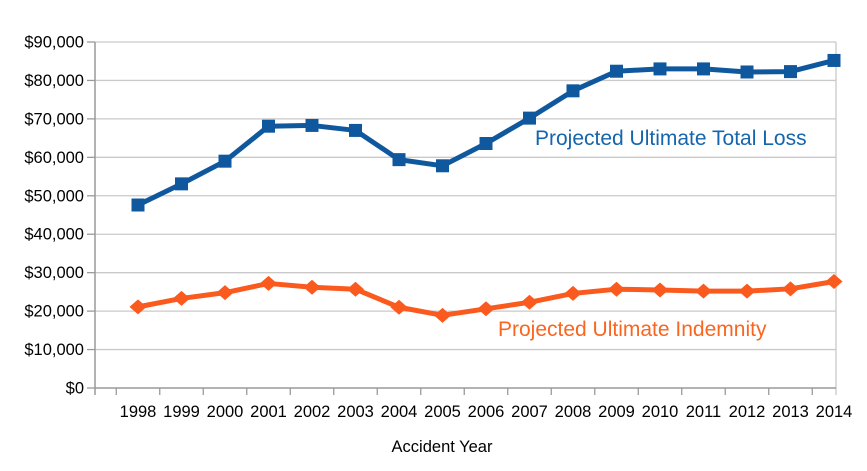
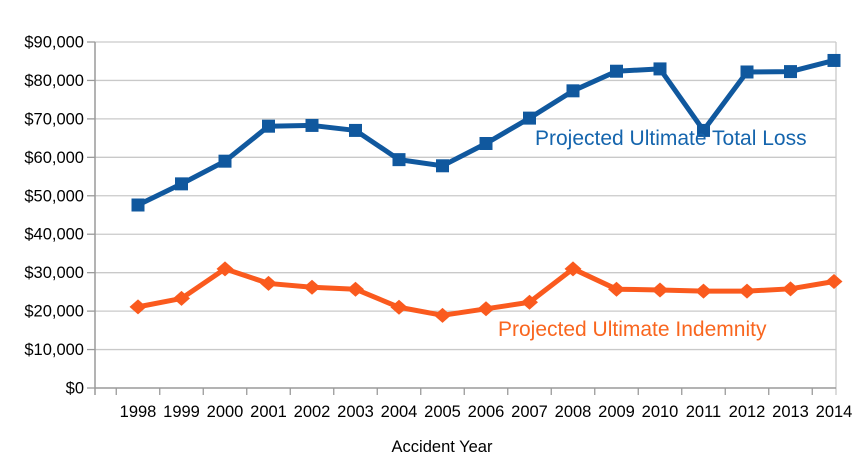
Projected Ultimate Indemnity/2000: $25000 -> $31000
Projected Ultimate Indemnity/2008: $25000 -> $31000
Projected Ultimate Total Loss/2011: $83000 -> $67000
